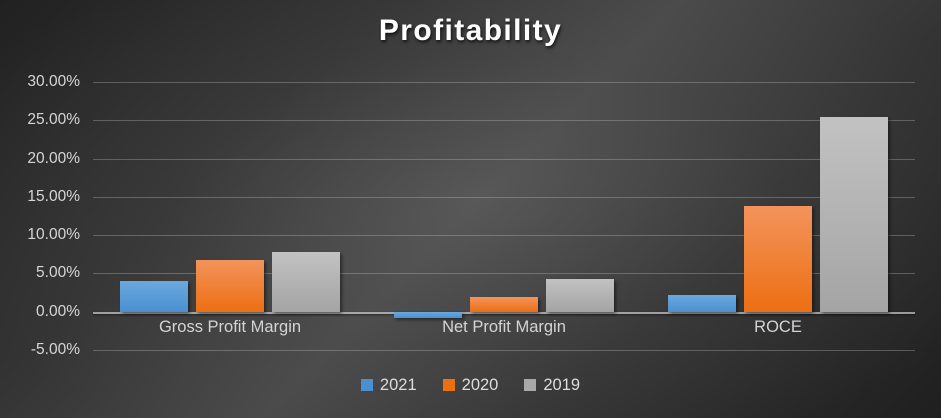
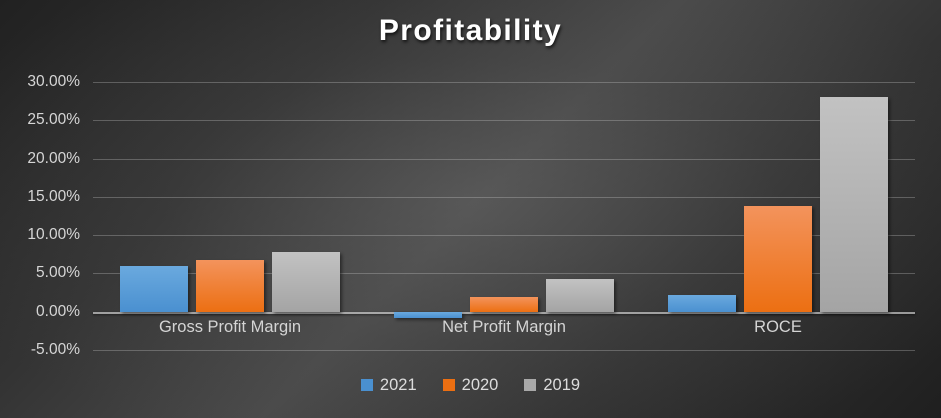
2021/Gross Profit Margin: 4% -> 6%
2019/ROCE: 25% -> 28%
